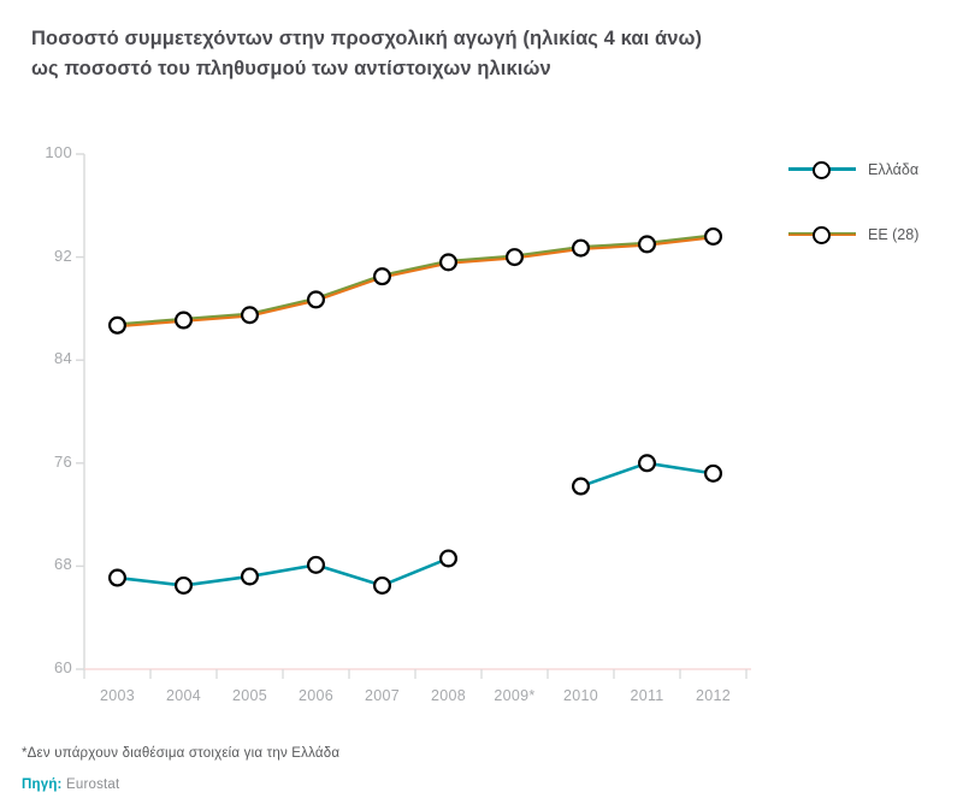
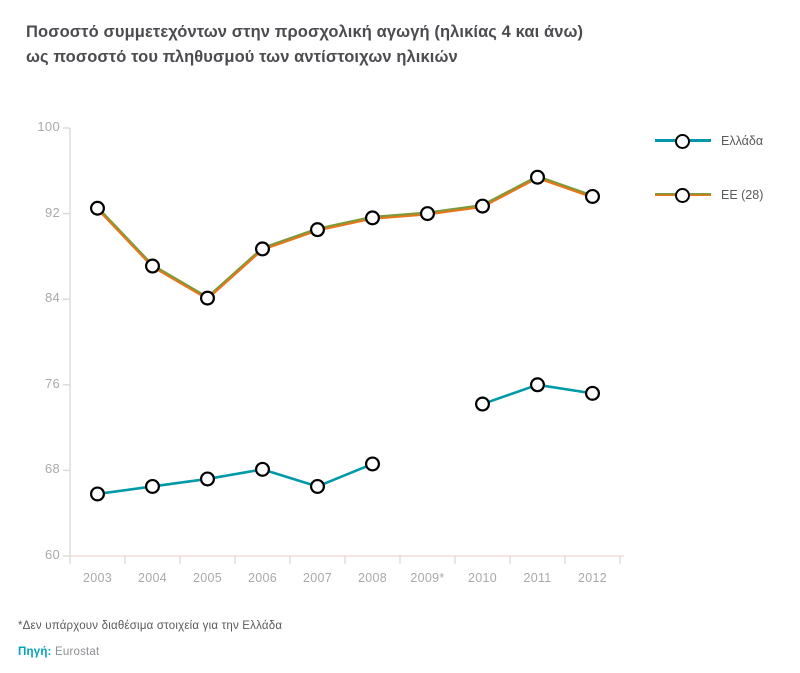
Ελλάδα/2003: 67.1 -> 65.8
ΕΕ (28)/2003: 86.7 -> 92.5
ΕΕ (28)/2005: 87.5 -> 84.1
ΕΕ (28)/2011: 93.0 -> 95.4
